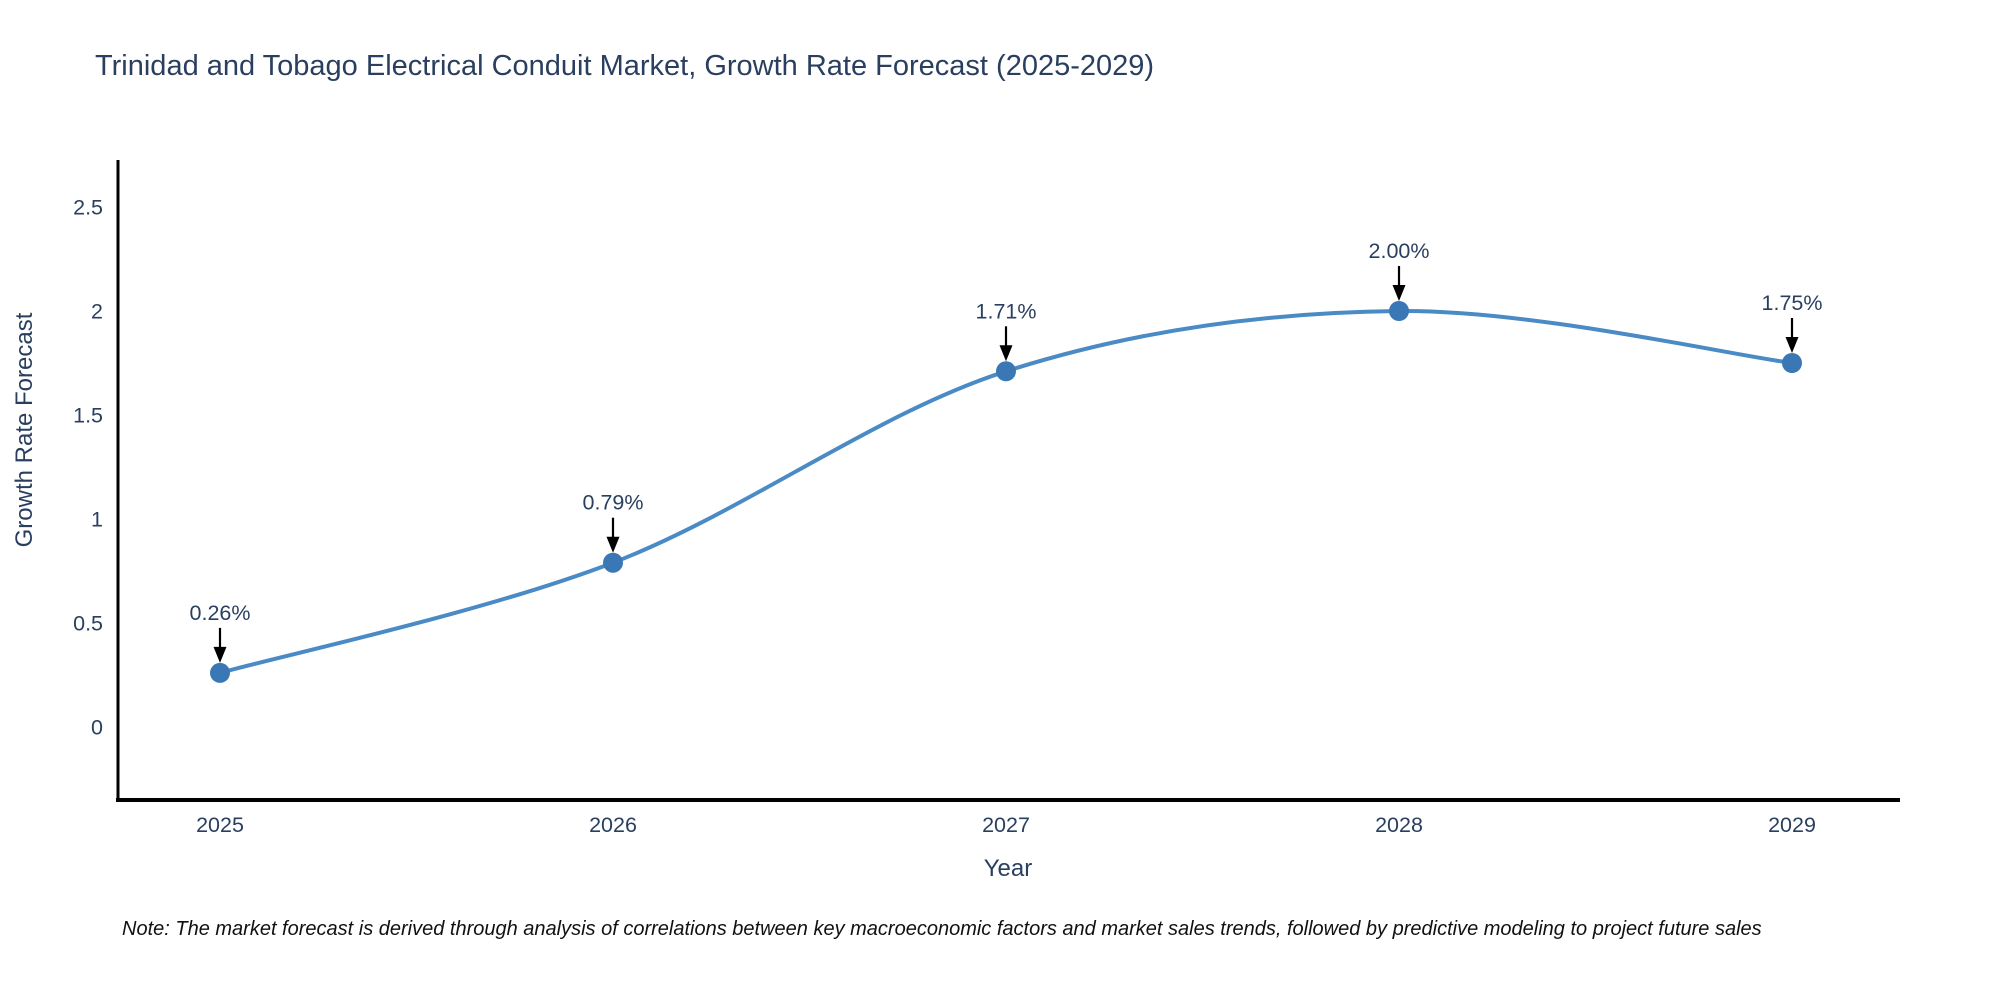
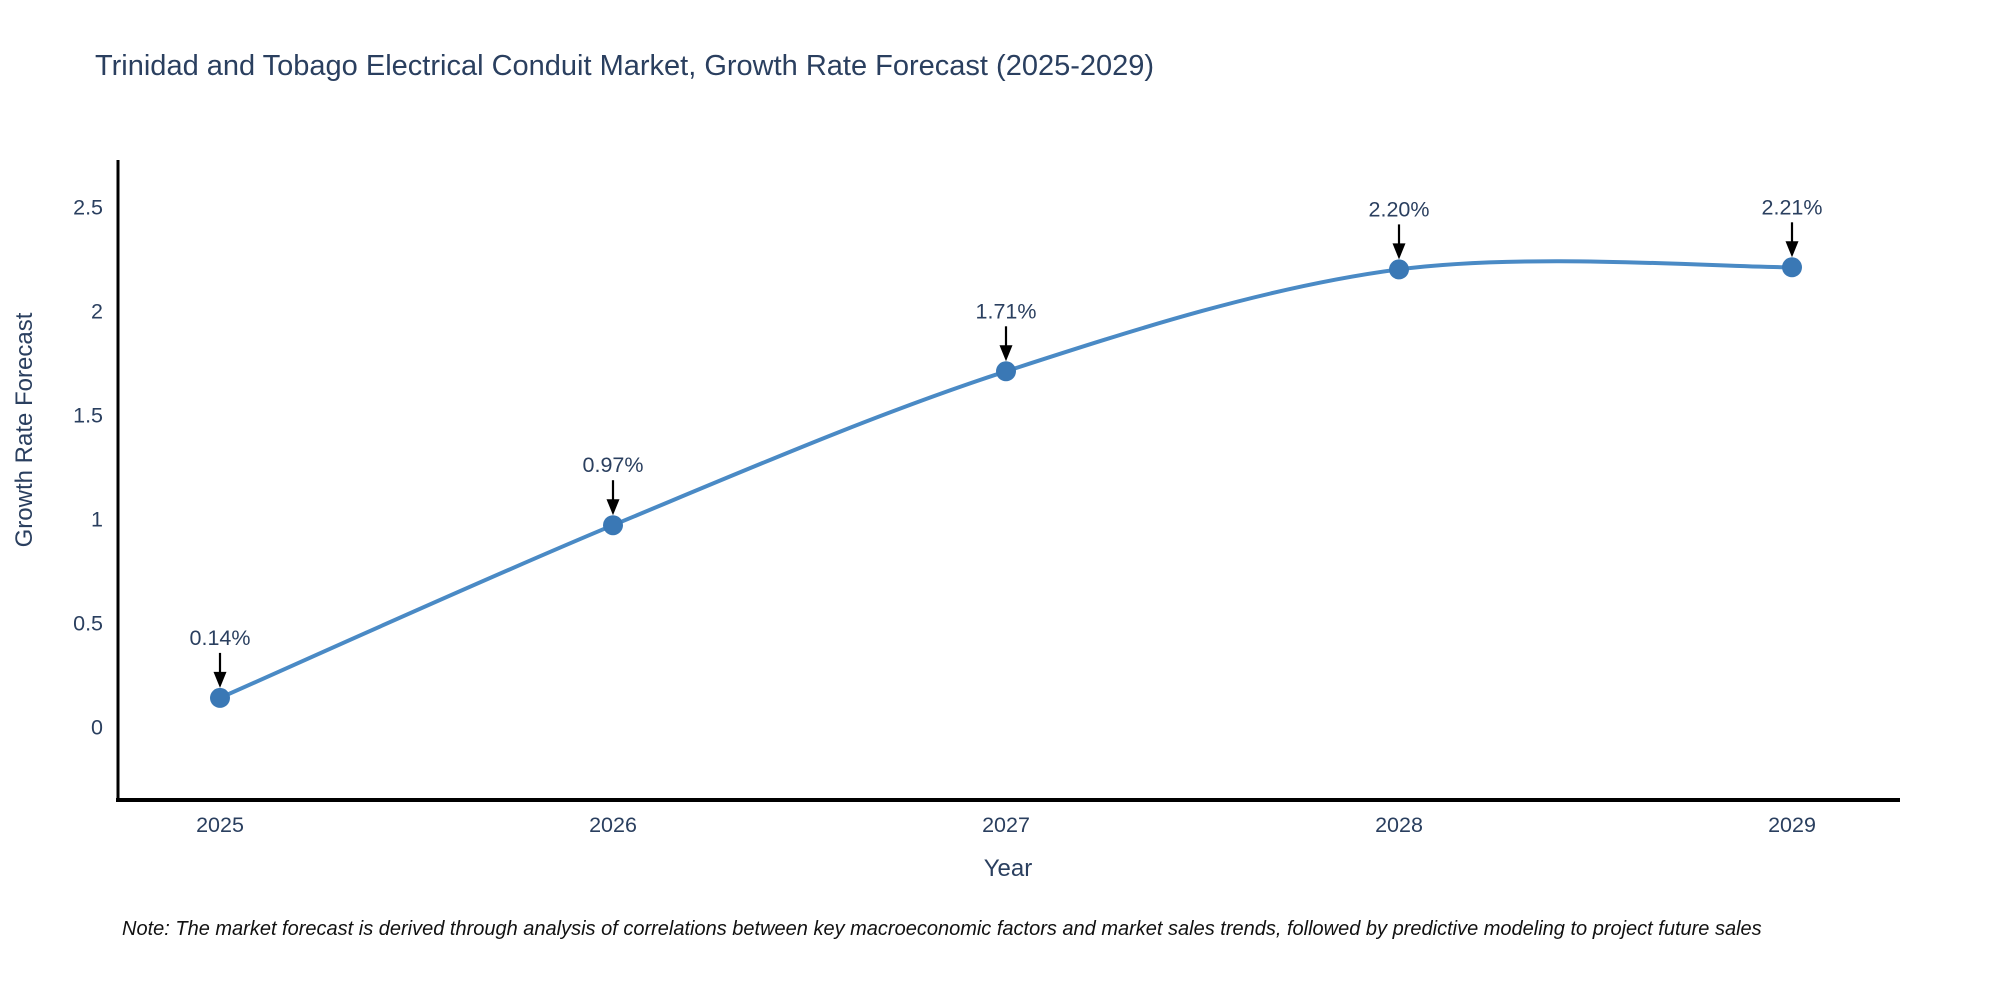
2025: 0.26% -> 0.14%
2026: 0.79% -> 0.97%
2028: 2.00% -> 2.20%
2029: 1.75% -> 2.21%
